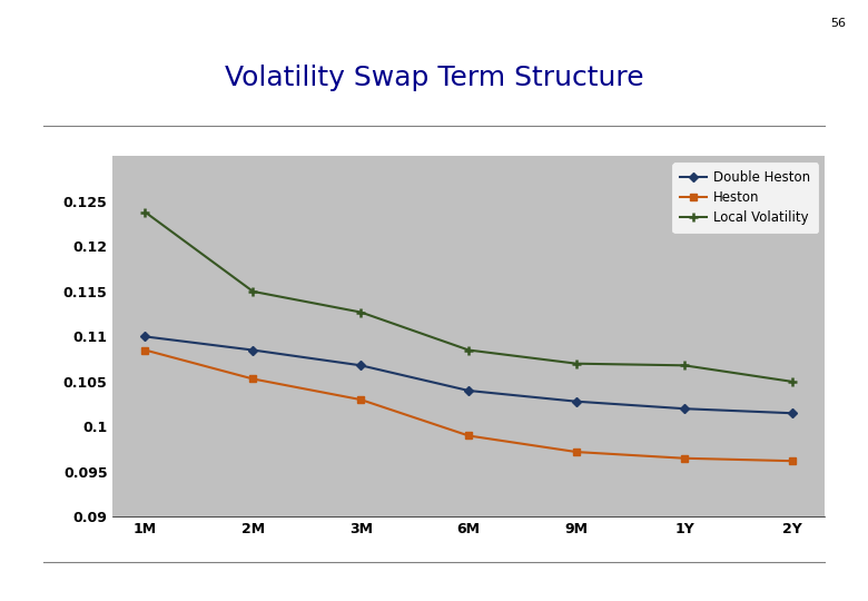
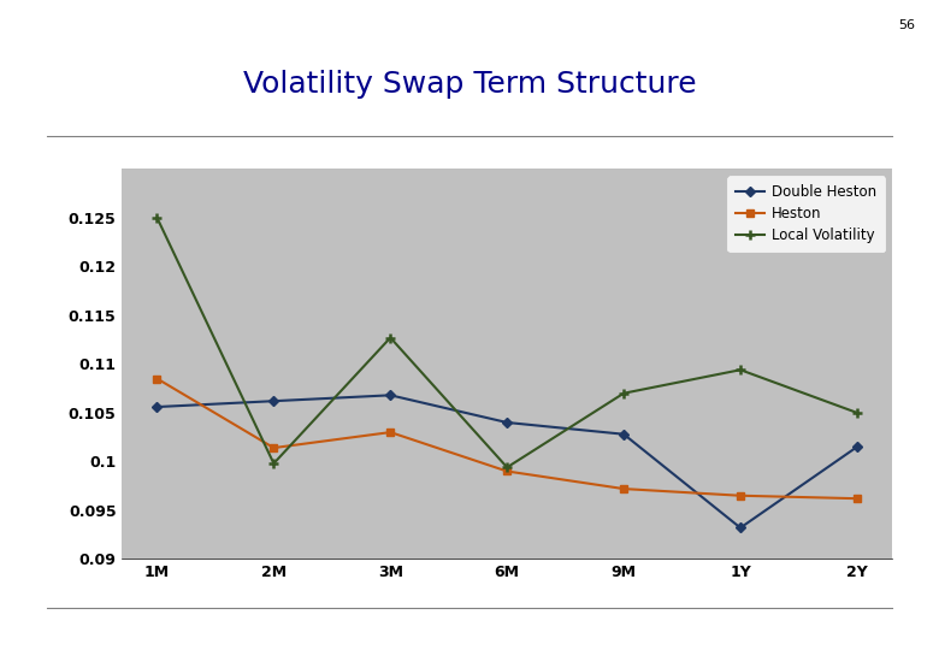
Double Heston/1M: 0.1100 -> 0.1056
Local Volatility/1M: 0.1238 -> 0.1250
Double Heston/2M: 0.1085 -> 0.1062
Heston/2M: 0.1053 -> 0.1014
Local Volatility/2M: 0.1150 -> 0.0998
Local Volatility/6M: 0.1085 -> 0.0994
Double Heston/1Y: 0.1020 -> 0.0932
Local Volatility/1Y: 0.1068 -> 0.1094
